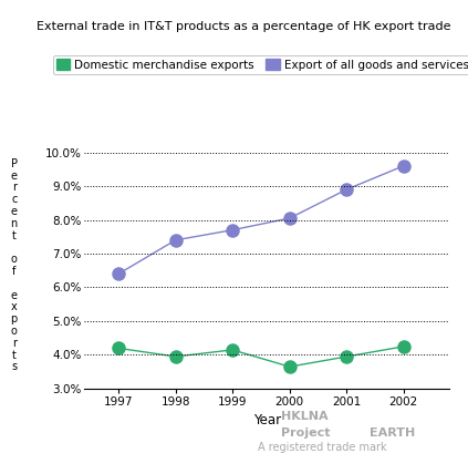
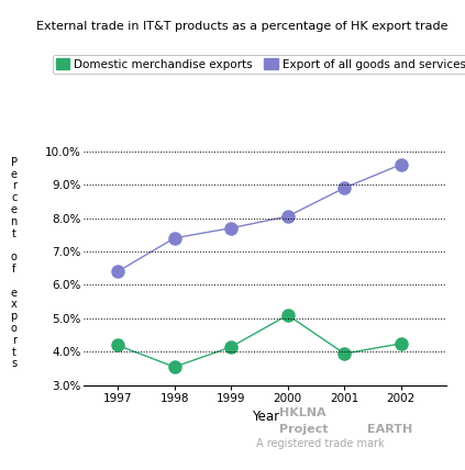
Domestic merchandise exports/1998: 3.95% -> 3.55%
Domestic merchandise exports/2000: 3.65% -> 5.10%
